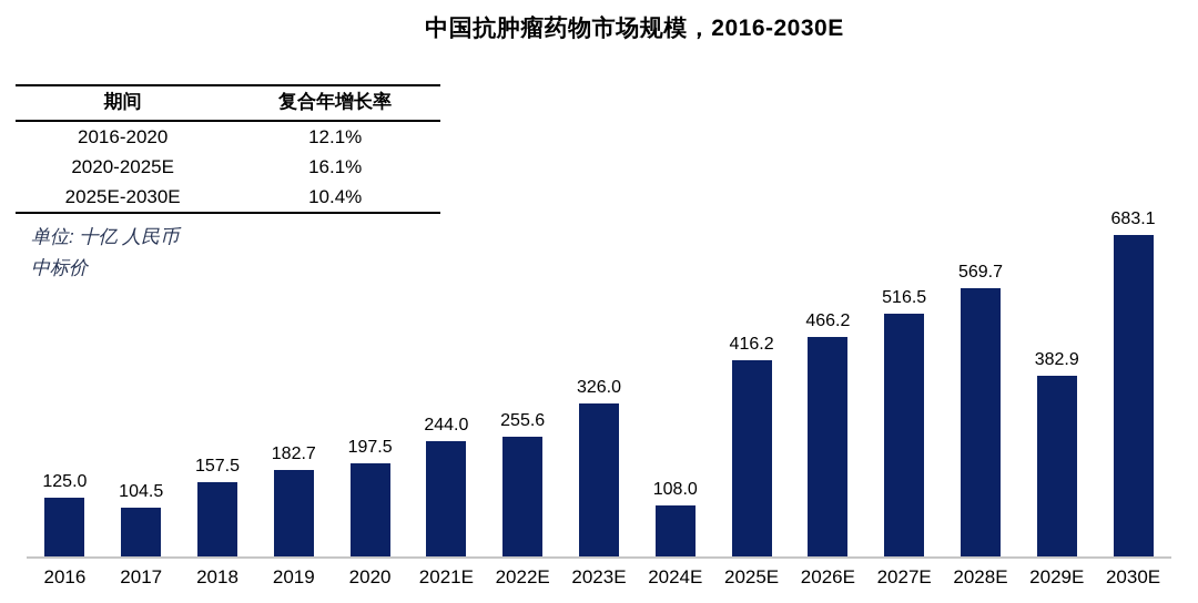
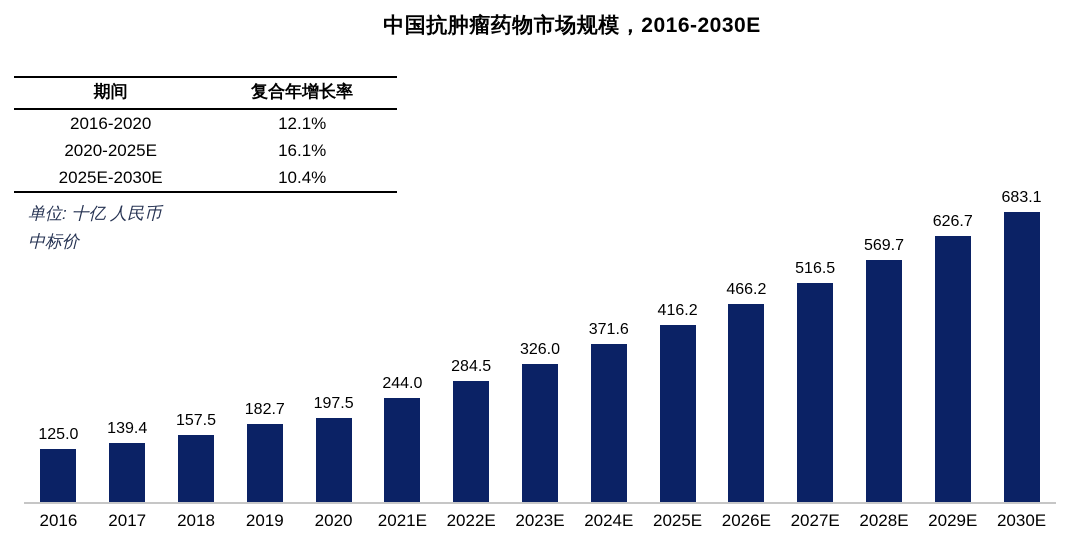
2017: 104.5 -> 139.4
2022E: 255.6 -> 284.5
2024E: 108.0 -> 371.6
2029E: 382.9 -> 626.7
